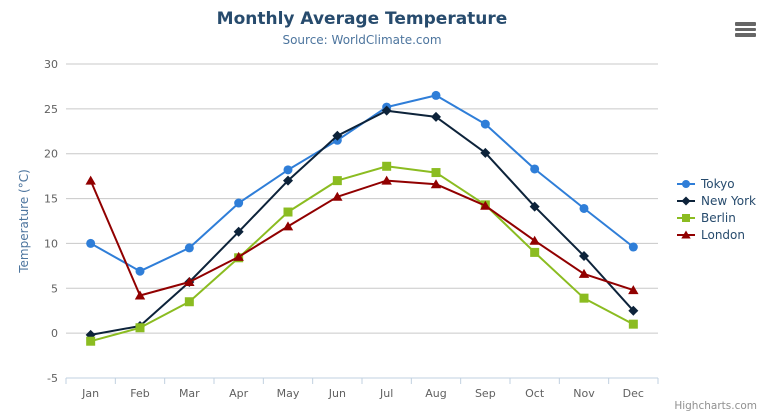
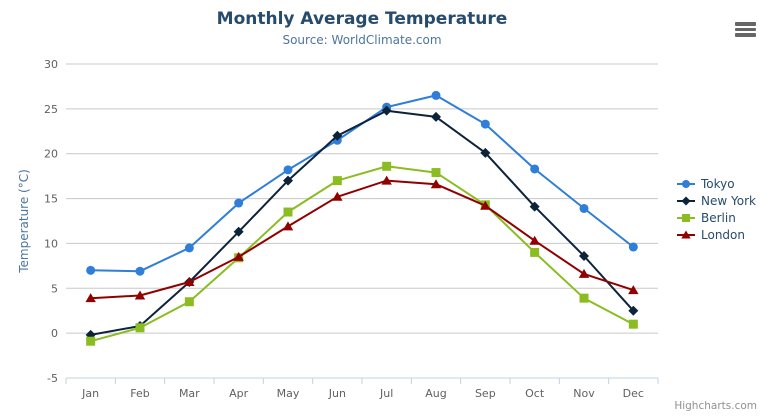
Tokyo/Jan: 10 -> 7
London/Jan: 17 -> 4
